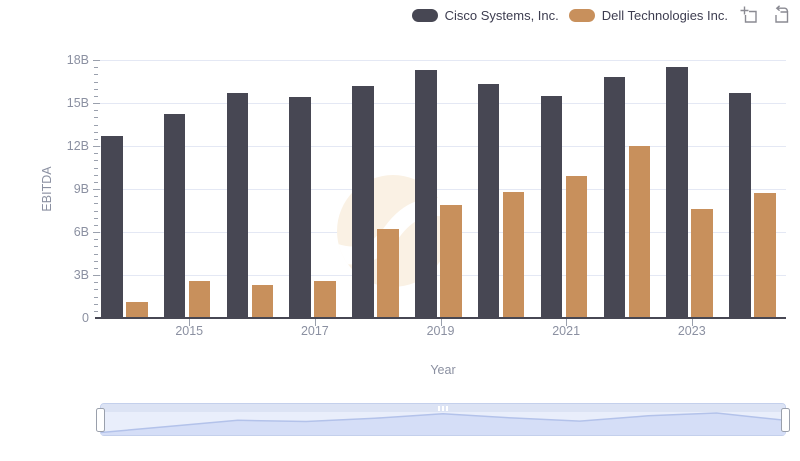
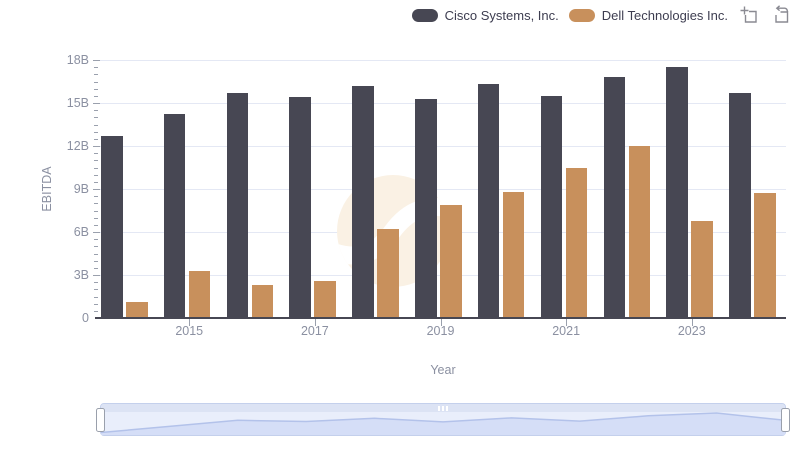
Dell Technologies Inc./2015: 2.6B -> 3.3B
Cisco Systems, Inc./2019: 17.3B -> 15.3B
Dell Technologies Inc./2021: 9.9B -> 10.5B
Dell Technologies Inc./2023: 7.6B -> 6.8B
